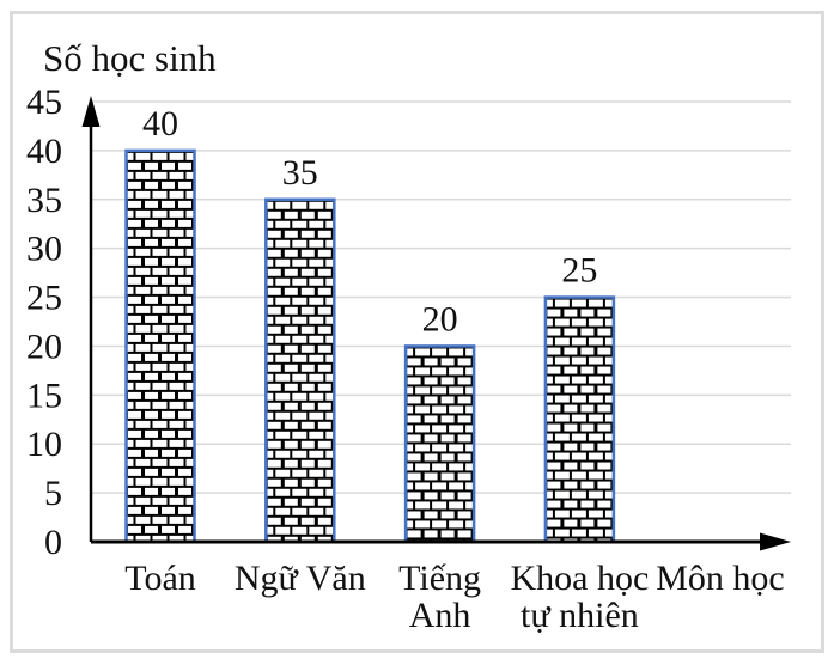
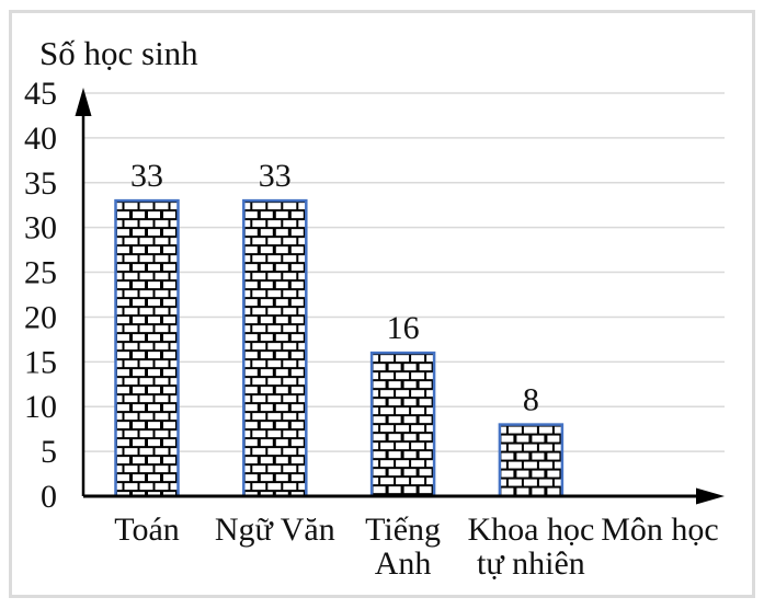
Toán: 40 -> 33
Ngữ Văn: 35 -> 33
Tiếng Anh: 20 -> 16
Khoa học tự nhiên: 25 -> 8
